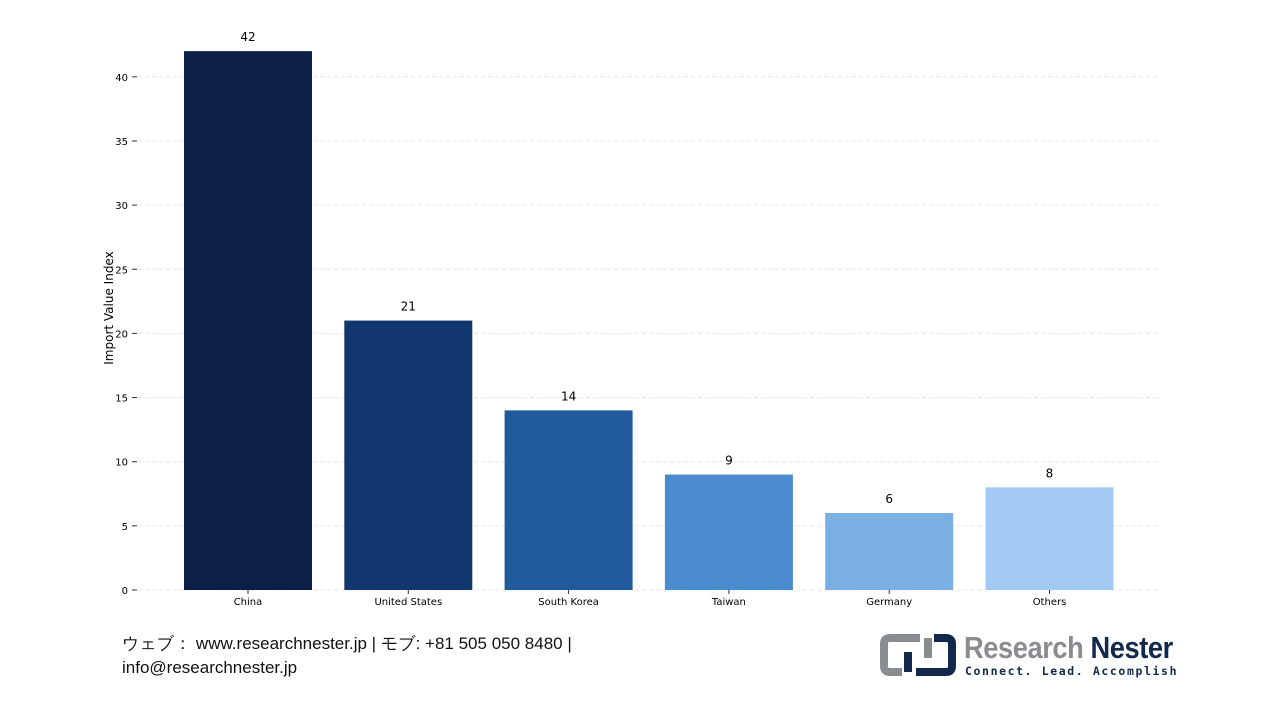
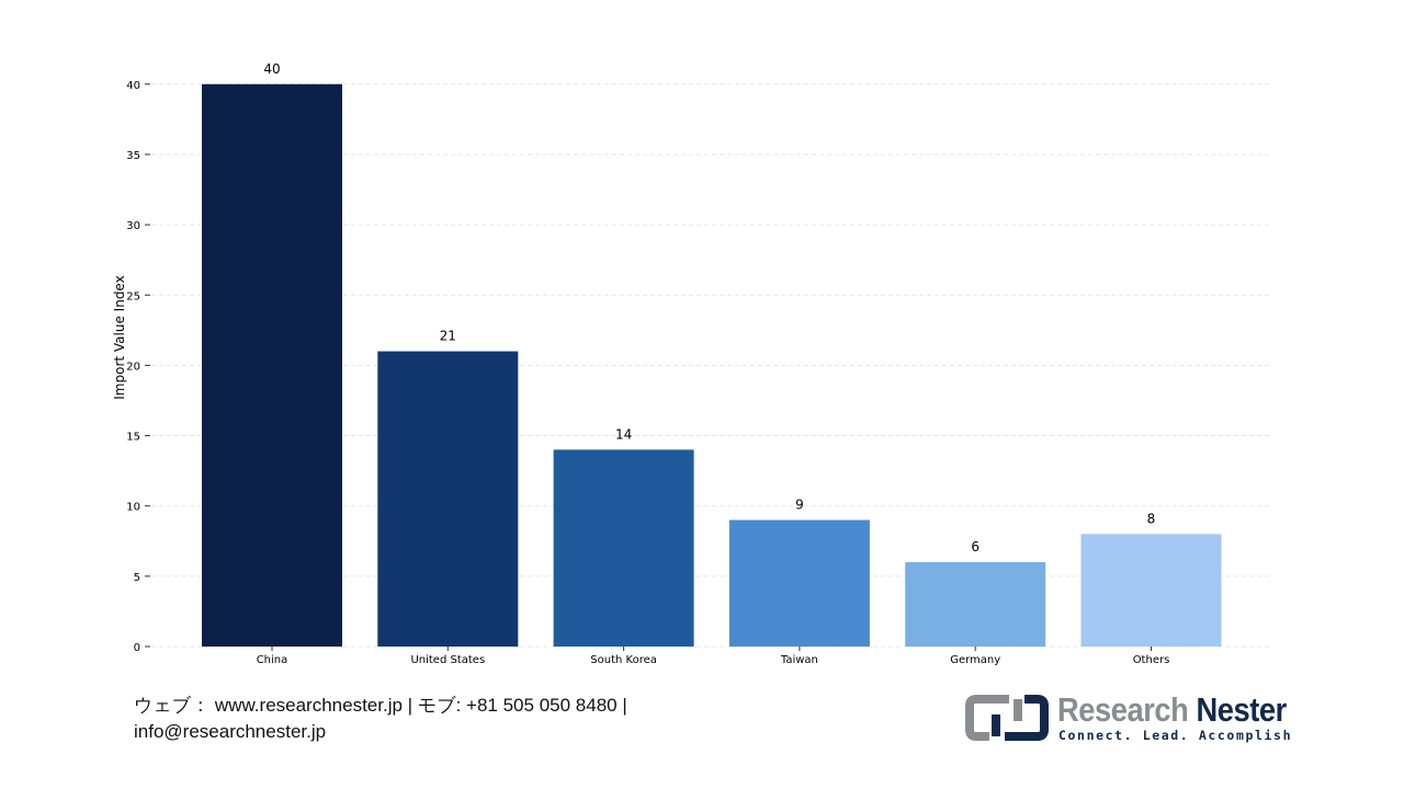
China: 42 -> 40
